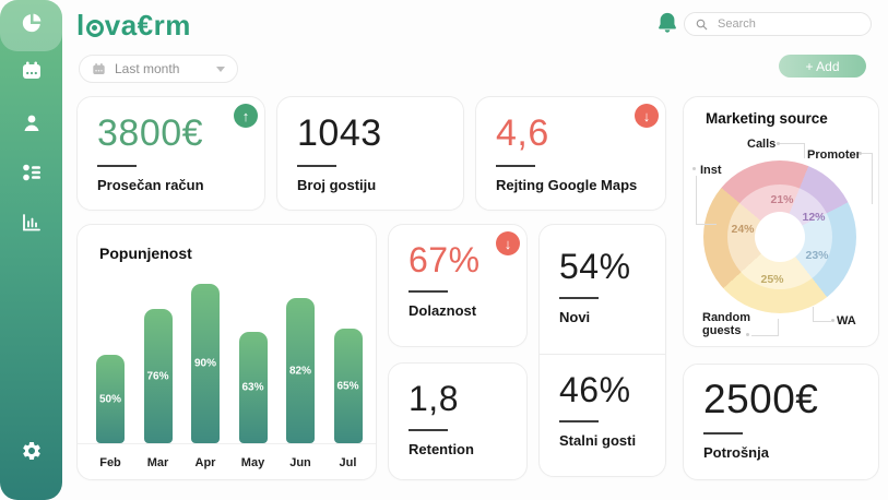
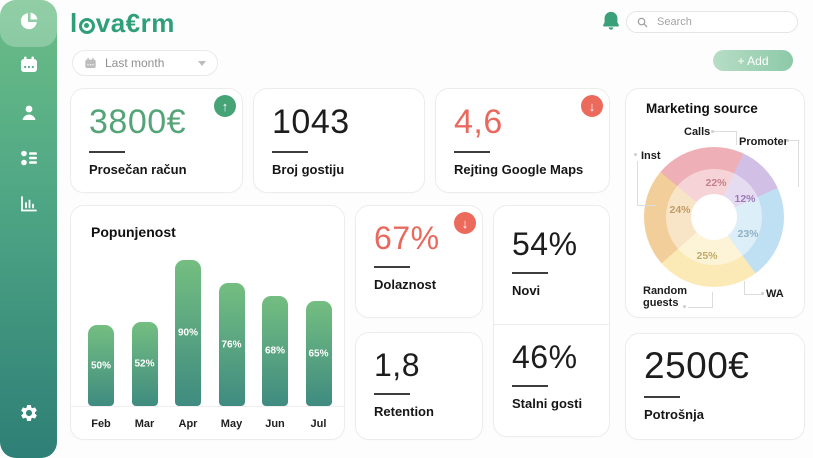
Popunjenost/Mar: 76% -> 52%
Popunjenost/May: 63% -> 76%
Popunjenost/Jun: 82% -> 68%
Marketing source/Calls: 21% -> 22%
